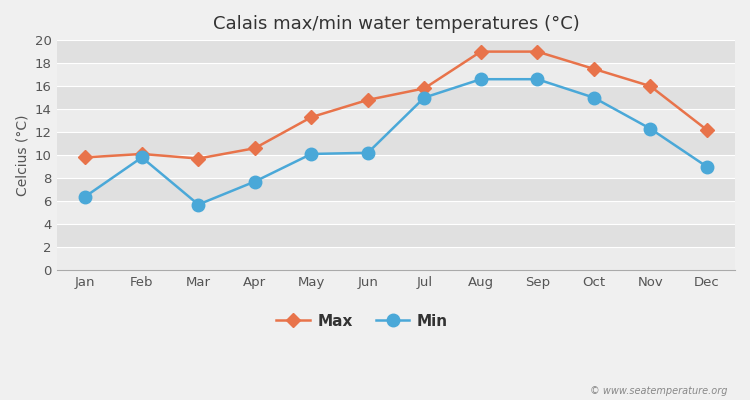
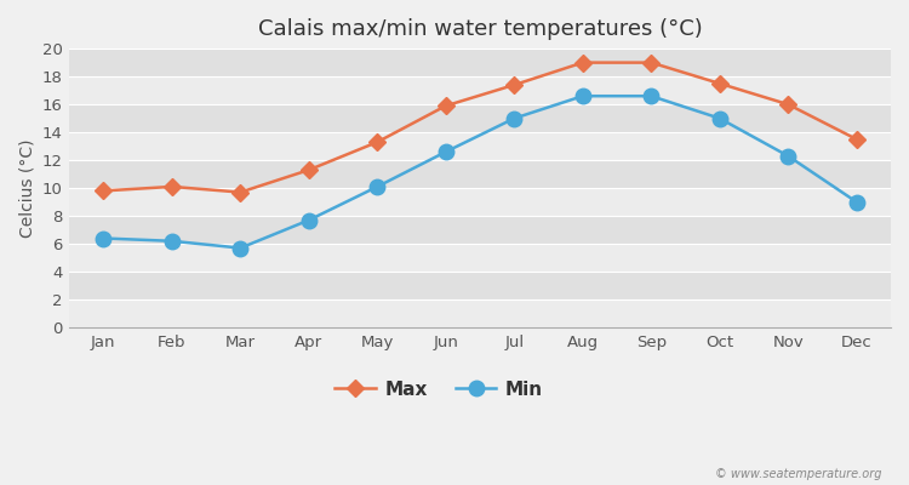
Min/Feb: 9.8 -> 6.2
Max/Apr: 10.6 -> 11.3
Max/Jun: 14.8 -> 15.9
Min/Jun: 10.2 -> 12.6
Max/Jul: 15.8 -> 17.4
Max/Dec: 12.2 -> 13.5
